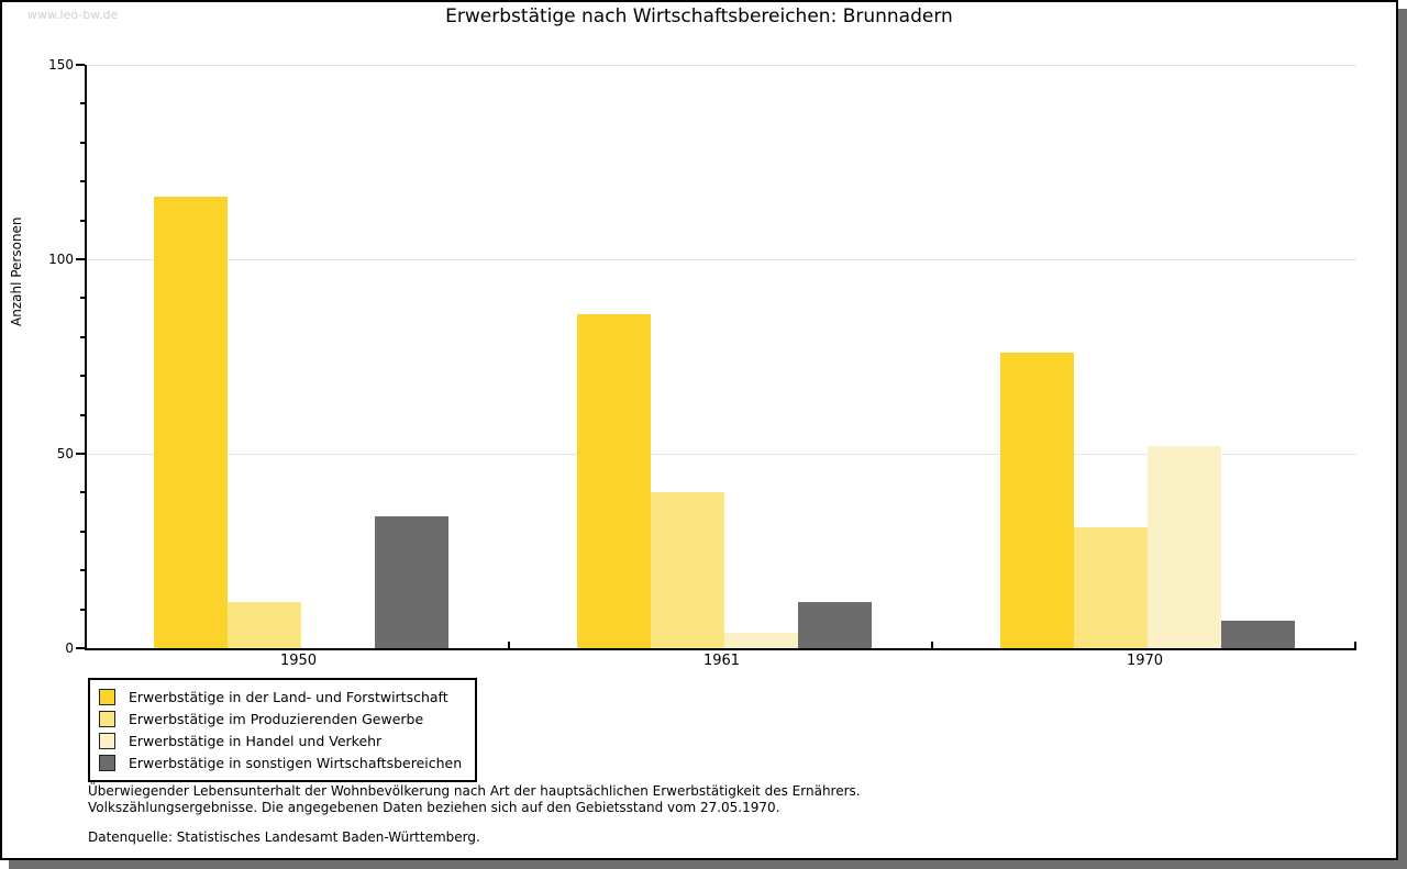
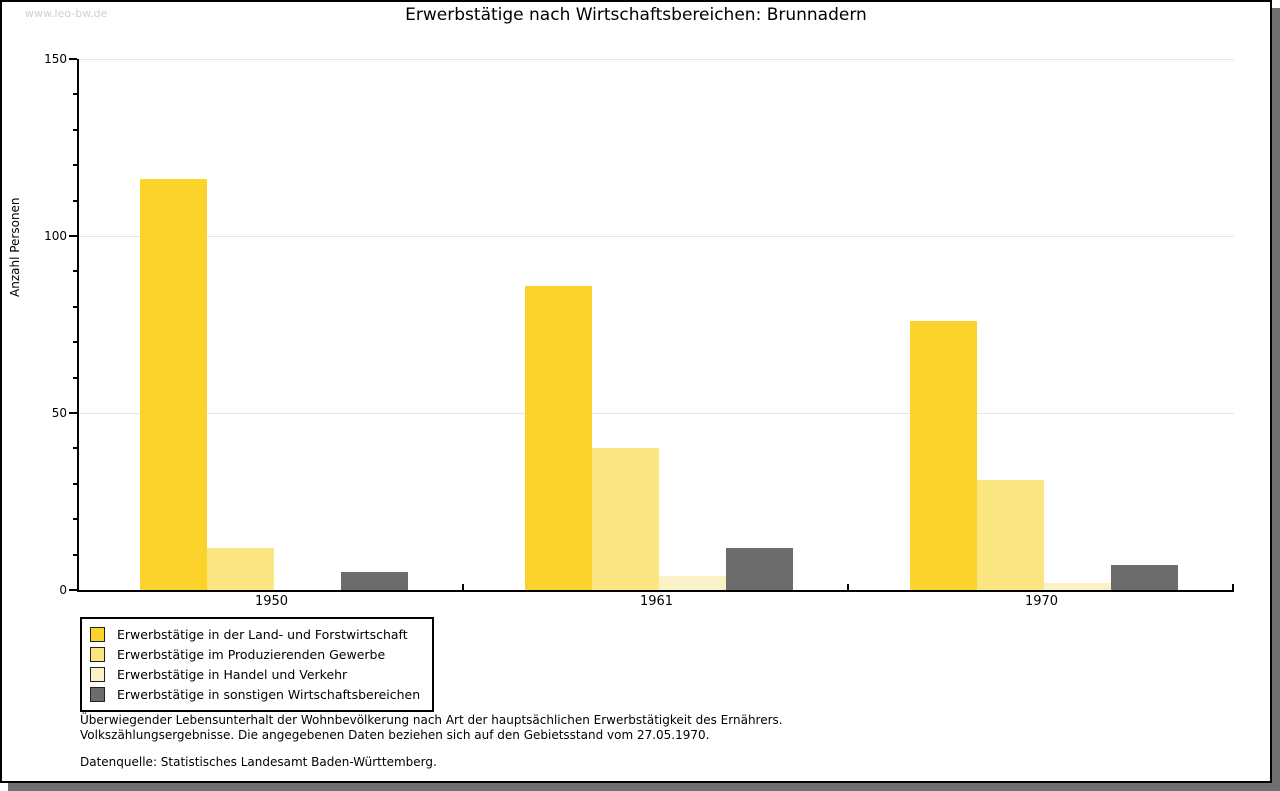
Erwerbstätige in sonstigen Wirtschaftsbereichen/1950: 34 -> 5
Erwerbstätige in Handel und Verkehr/1970: 52 -> 2
